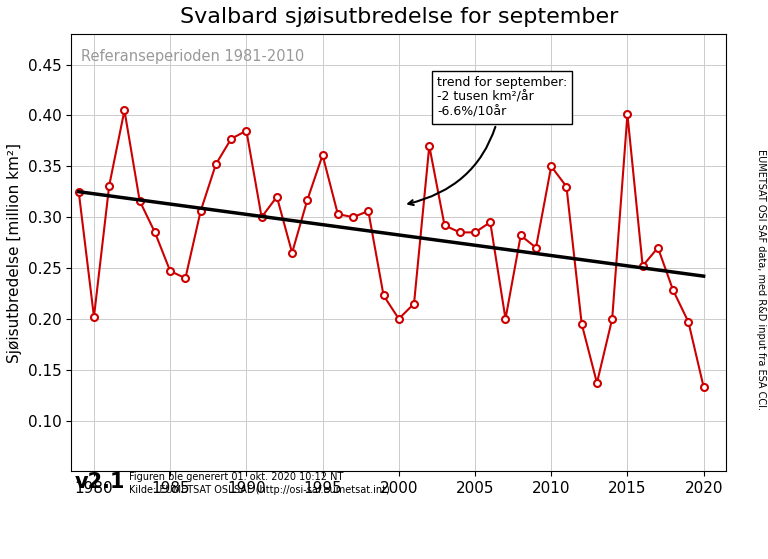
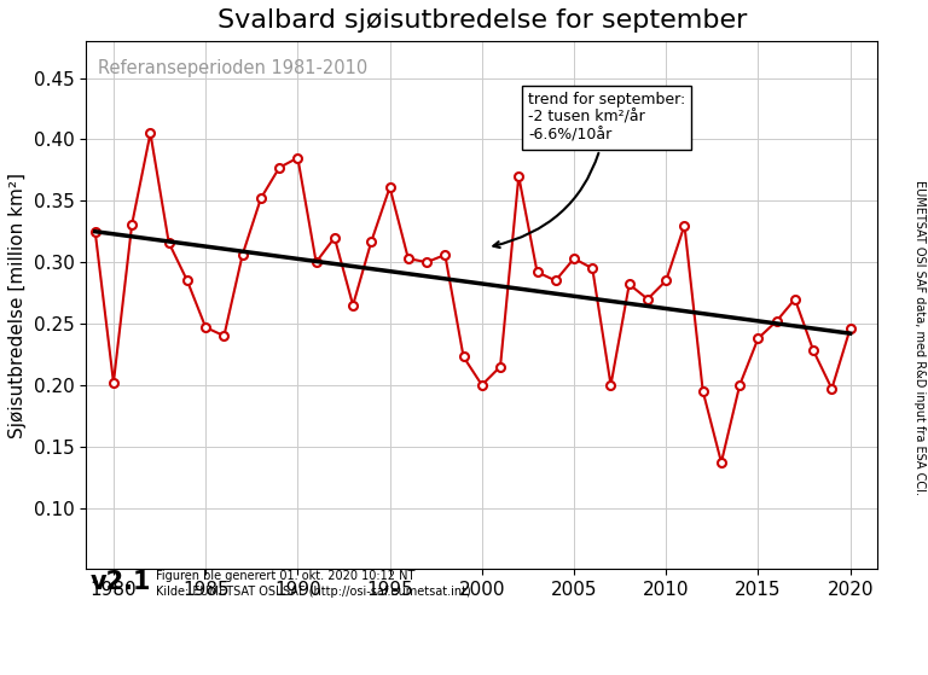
2005: 0.285 -> 0.303
2010: 0.350 -> 0.285
2015: 0.401 -> 0.238
2020: 0.133 -> 0.246
